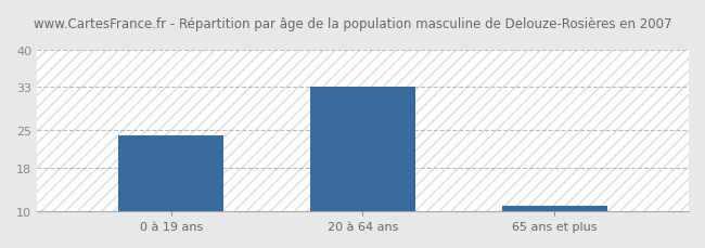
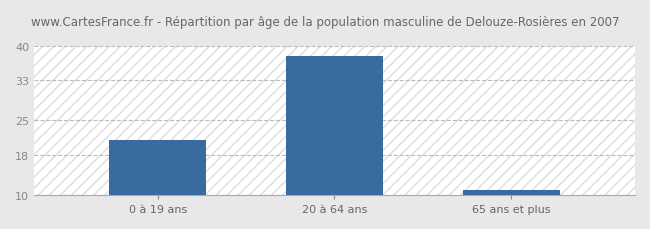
0 à 19 ans: 24 -> 21
20 à 64 ans: 33 -> 38
